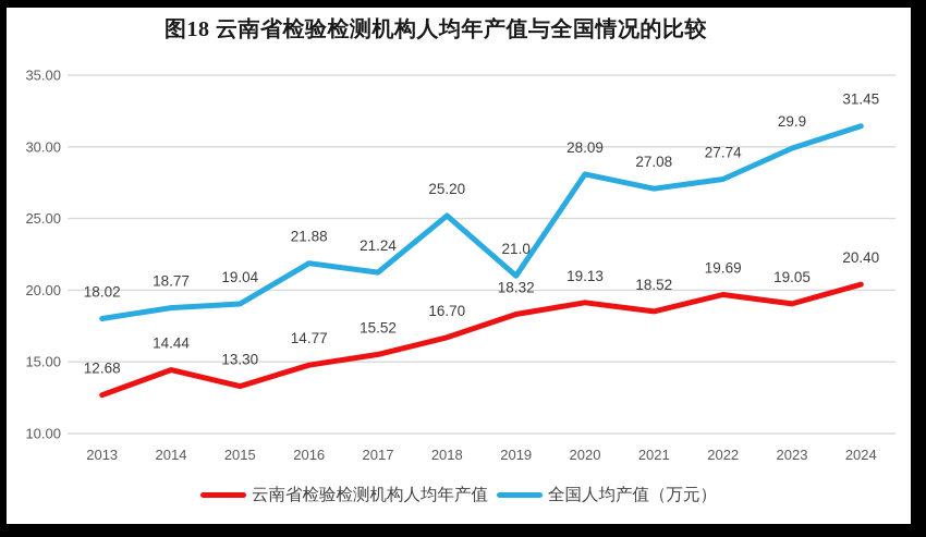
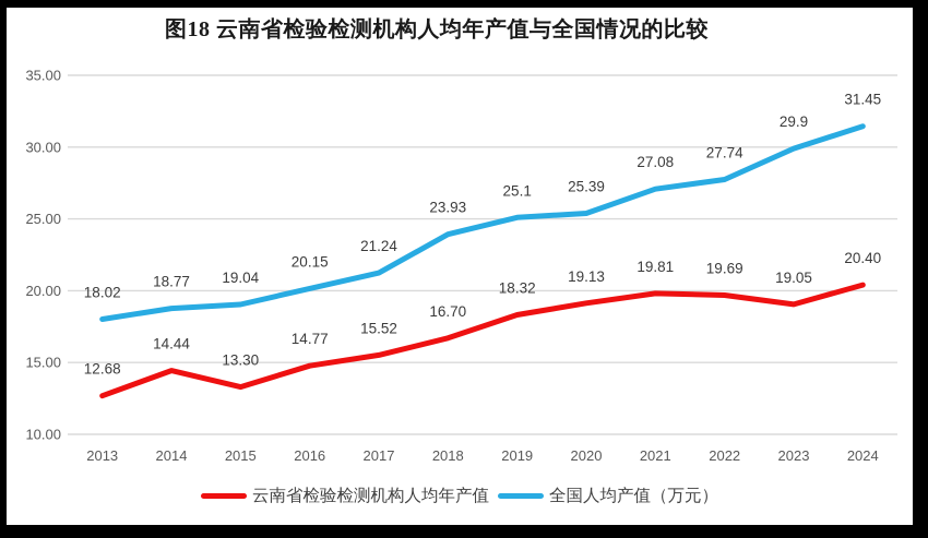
全国人均产值（万元）/2016: 21.88 -> 20.15
全国人均产值（万元）/2018: 25.20 -> 23.93
全国人均产值（万元）/2019: 21.0 -> 25.1
全国人均产值（万元）/2020: 28.09 -> 25.39
云南省检验检测机构人均年产值/2021: 18.52 -> 19.81
